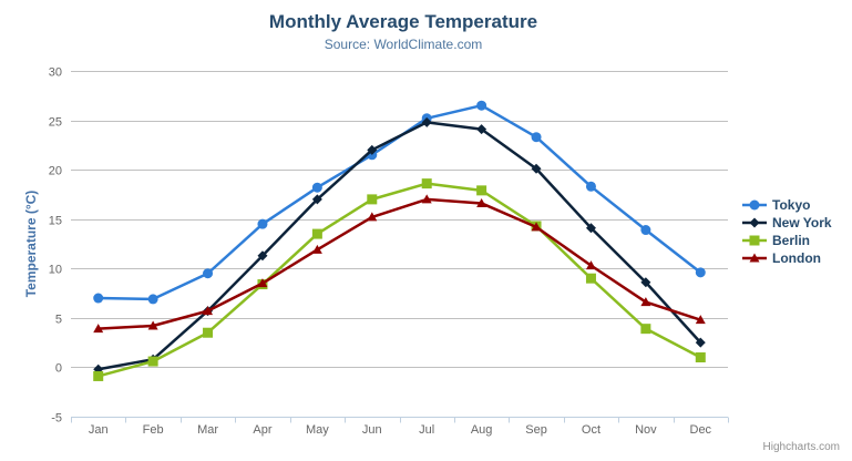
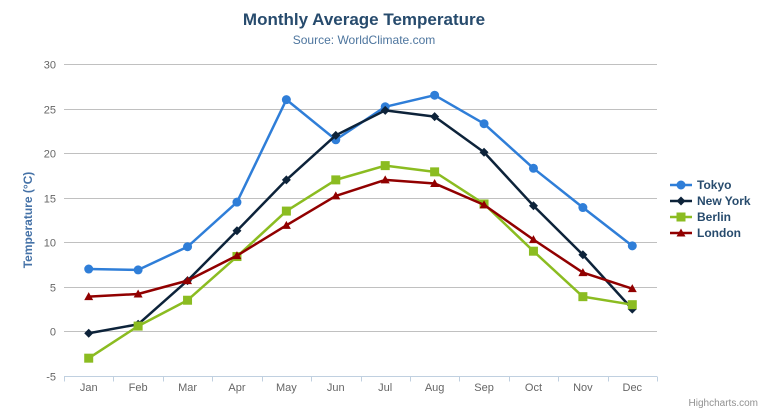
Berlin/Jan: -1 -> -3
Tokyo/May: 18 -> 26
Berlin/Dec: 1 -> 3
